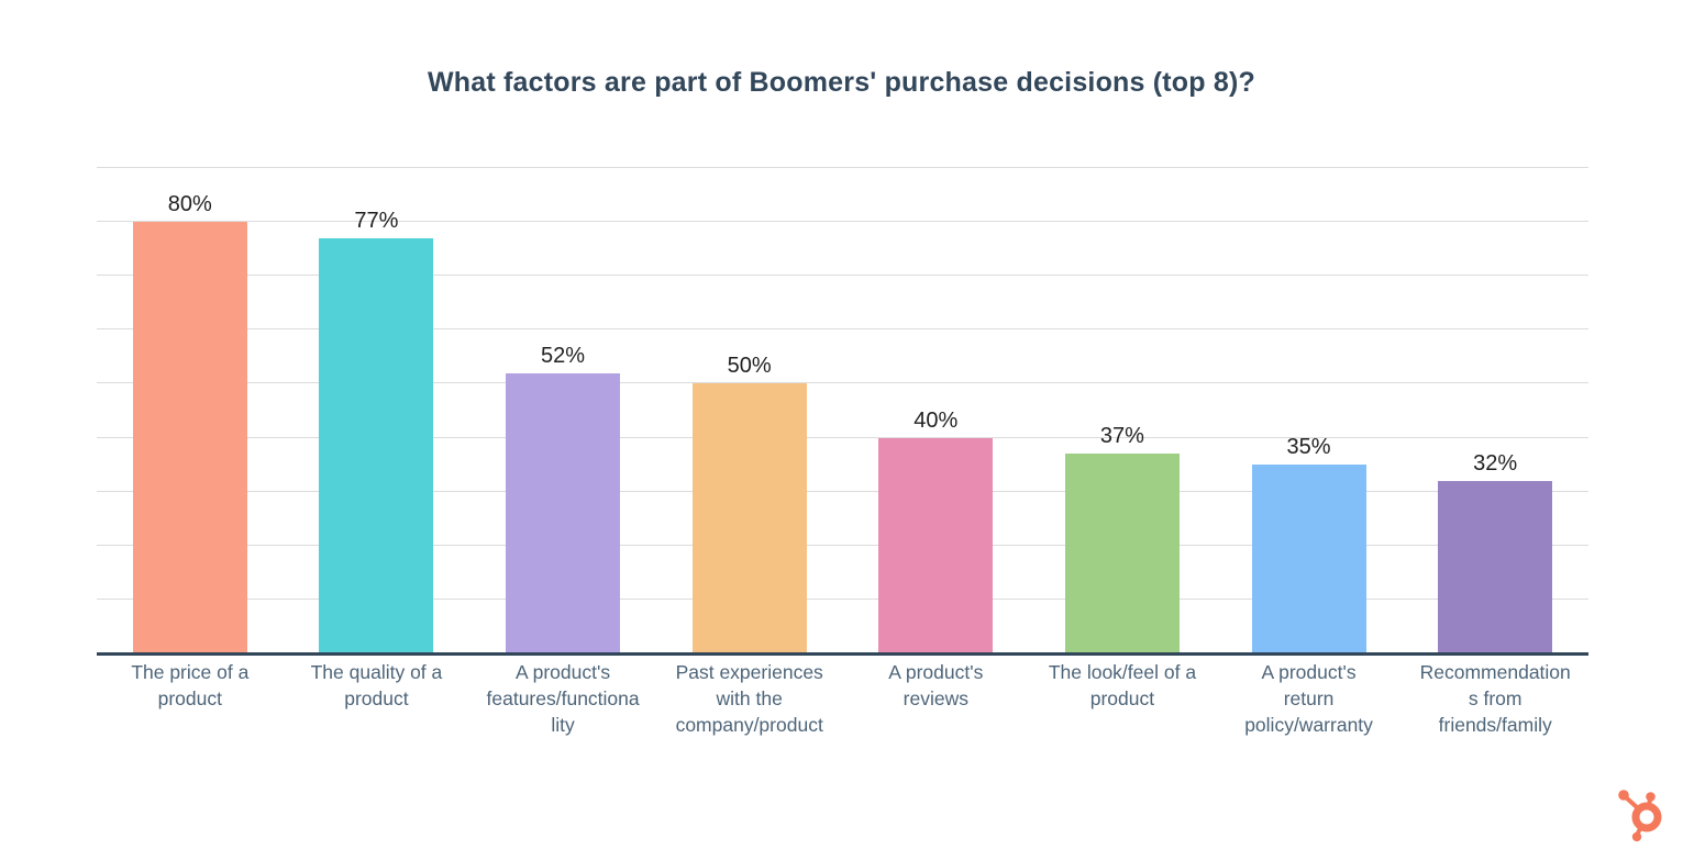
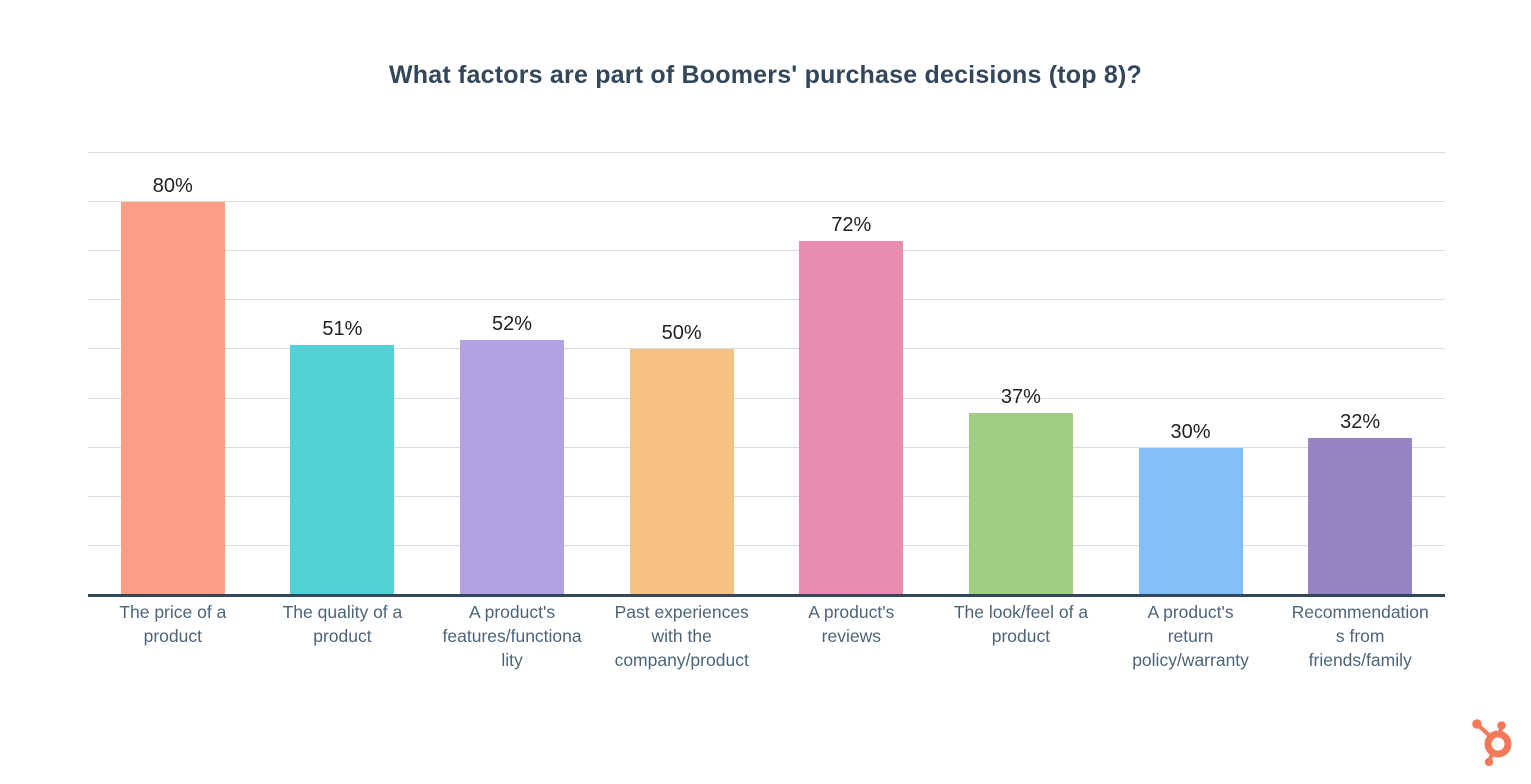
The quality of a product: 77% -> 51%
A product's reviews: 40% -> 72%
A product's return policy/warranty: 35% -> 30%
